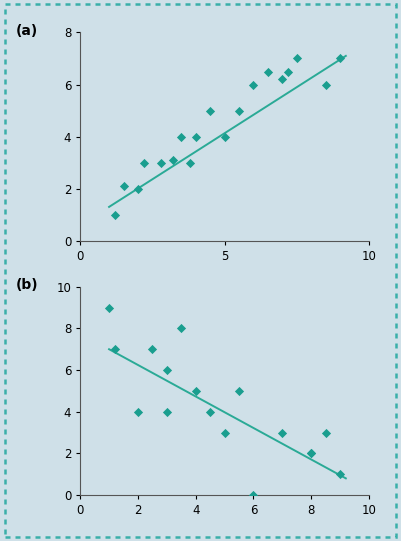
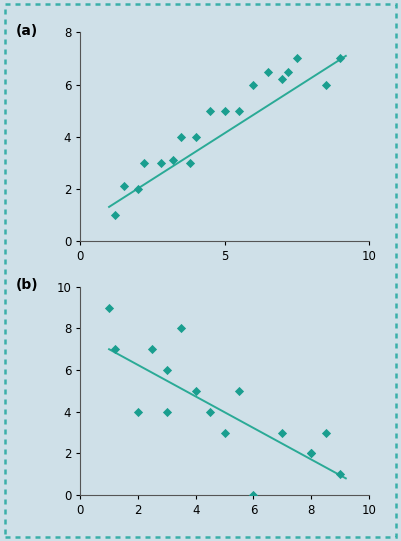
5: 4.0 -> 5.0
